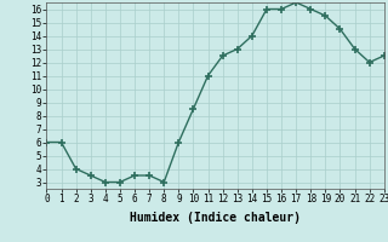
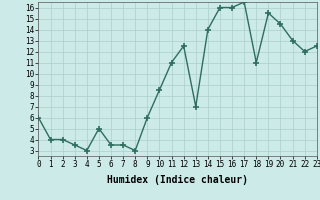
1: 6.0 -> 4.0
5: 3.0 -> 5.0
13: 13.0 -> 7.0
18: 16.0 -> 11.0
